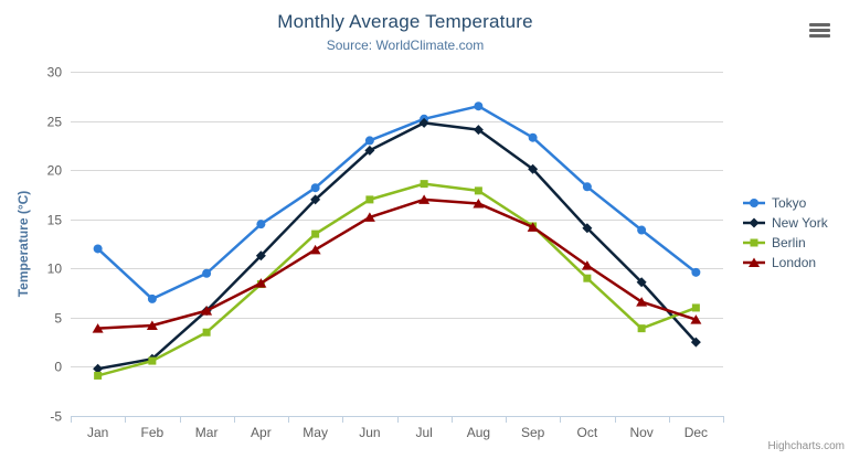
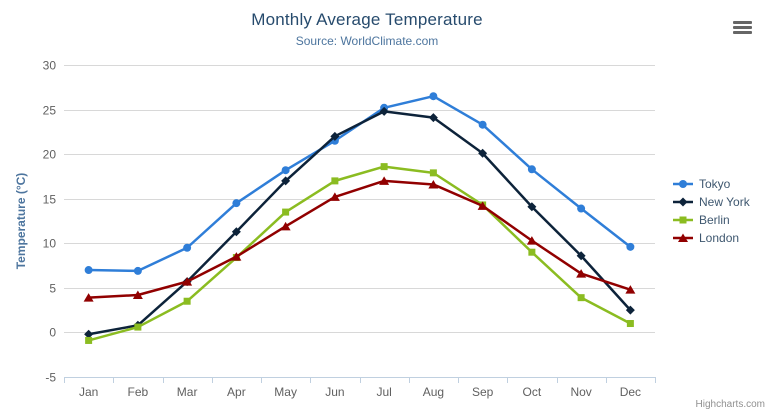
Tokyo/Jan: 12 -> 7
Tokyo/Jun: 23 -> 22
Berlin/Dec: 6 -> 1
